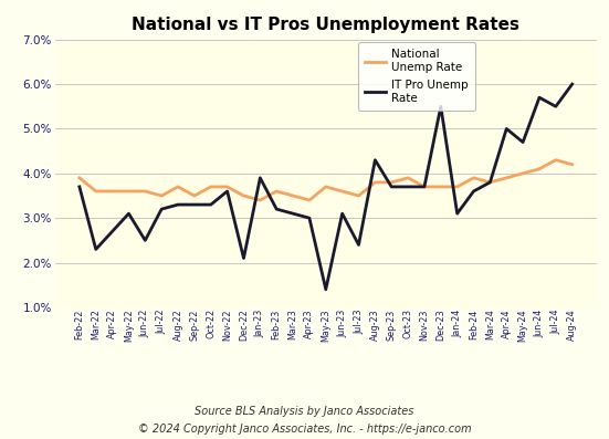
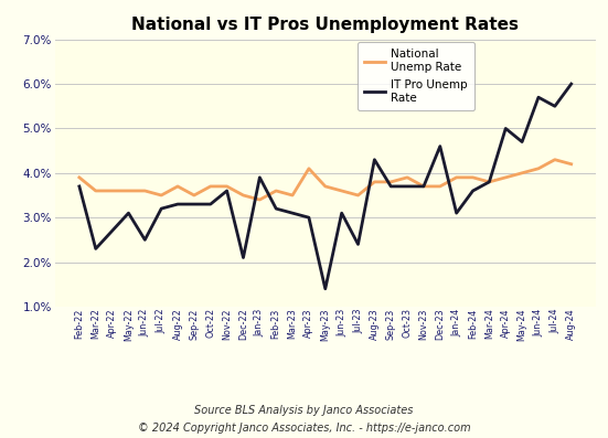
National Unemp Rate/Apr-23: 3.4% -> 4.1%
IT Pro Unemp Rate/Dec-23: 5.5% -> 4.6%
National Unemp Rate/Jan-24: 3.7% -> 3.9%
